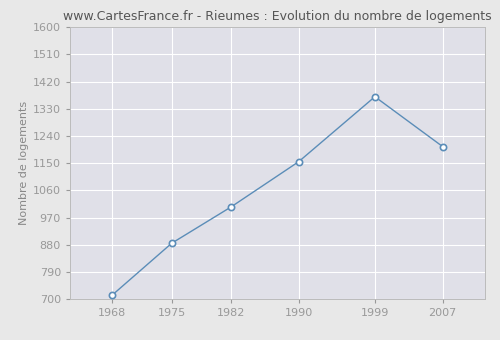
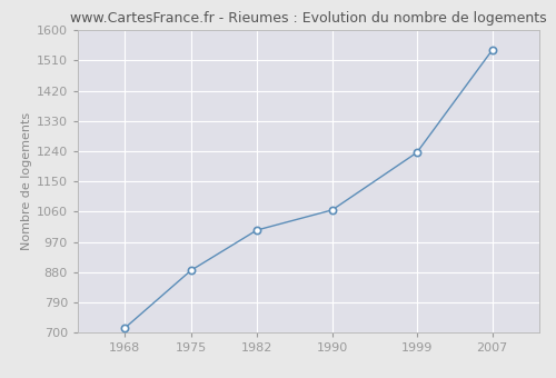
1990: 1155 -> 1065
1999: 1370 -> 1236
2007: 1205 -> 1541
